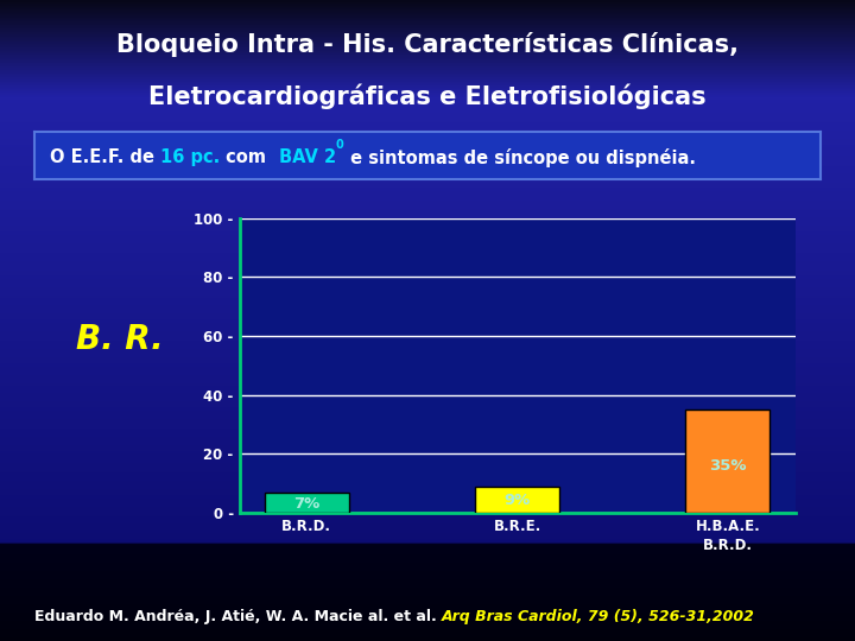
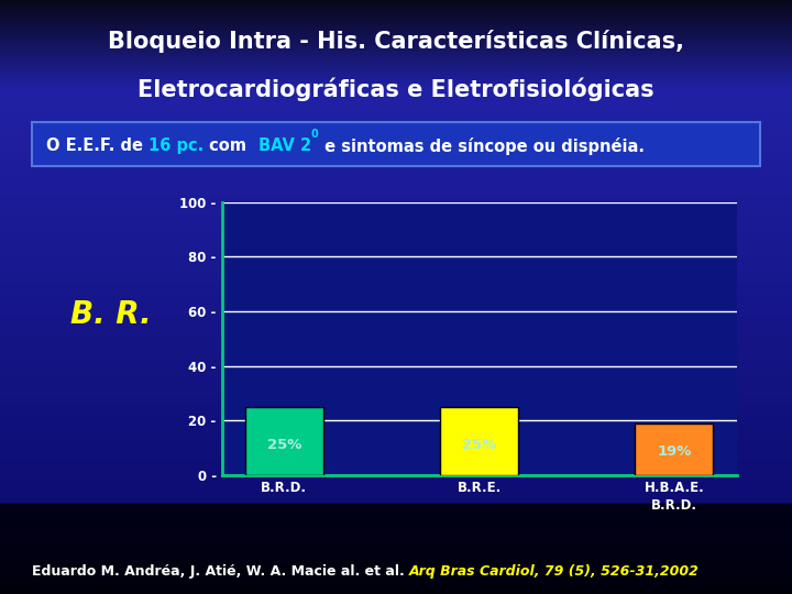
B.R.D.: 7% -> 25%
B.R.E.: 9% -> 25%
H.B.A.E. B.R.D.: 35% -> 19%
